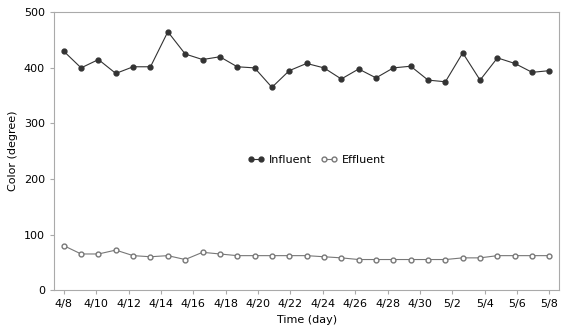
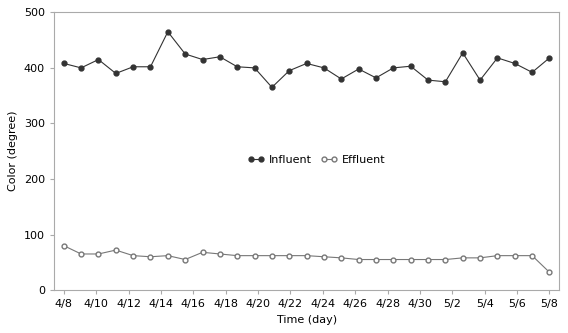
Influent/4/8: 430 -> 408
Influent/5/8: 395 -> 418
Effluent/5/8: 62 -> 32
